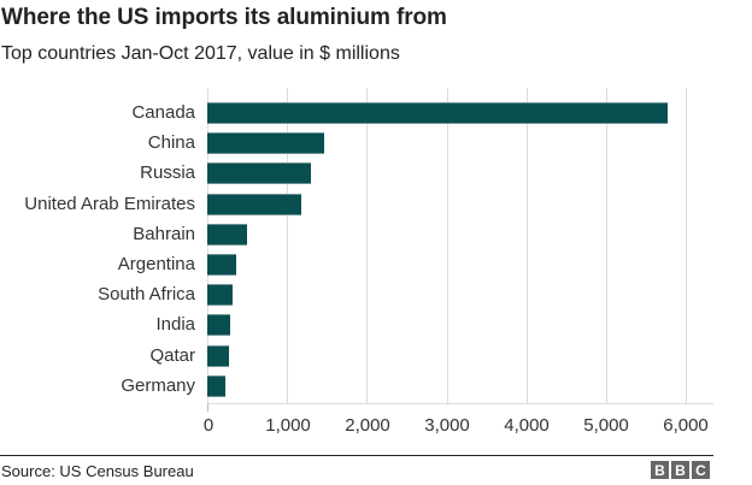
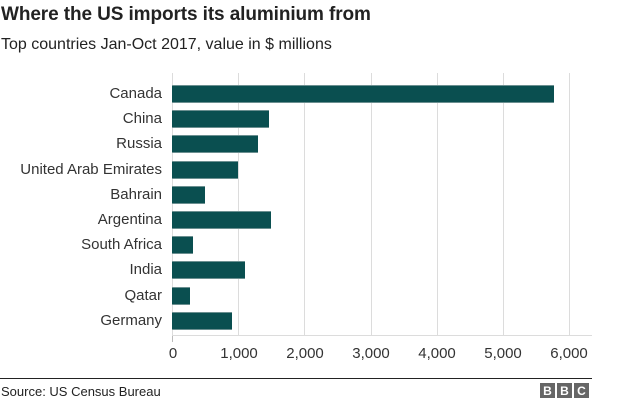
United Arab Emirates: 1200 -> 1000
Argentina: 400 -> 1500
India: 300 -> 1100
Germany: 200 -> 900
